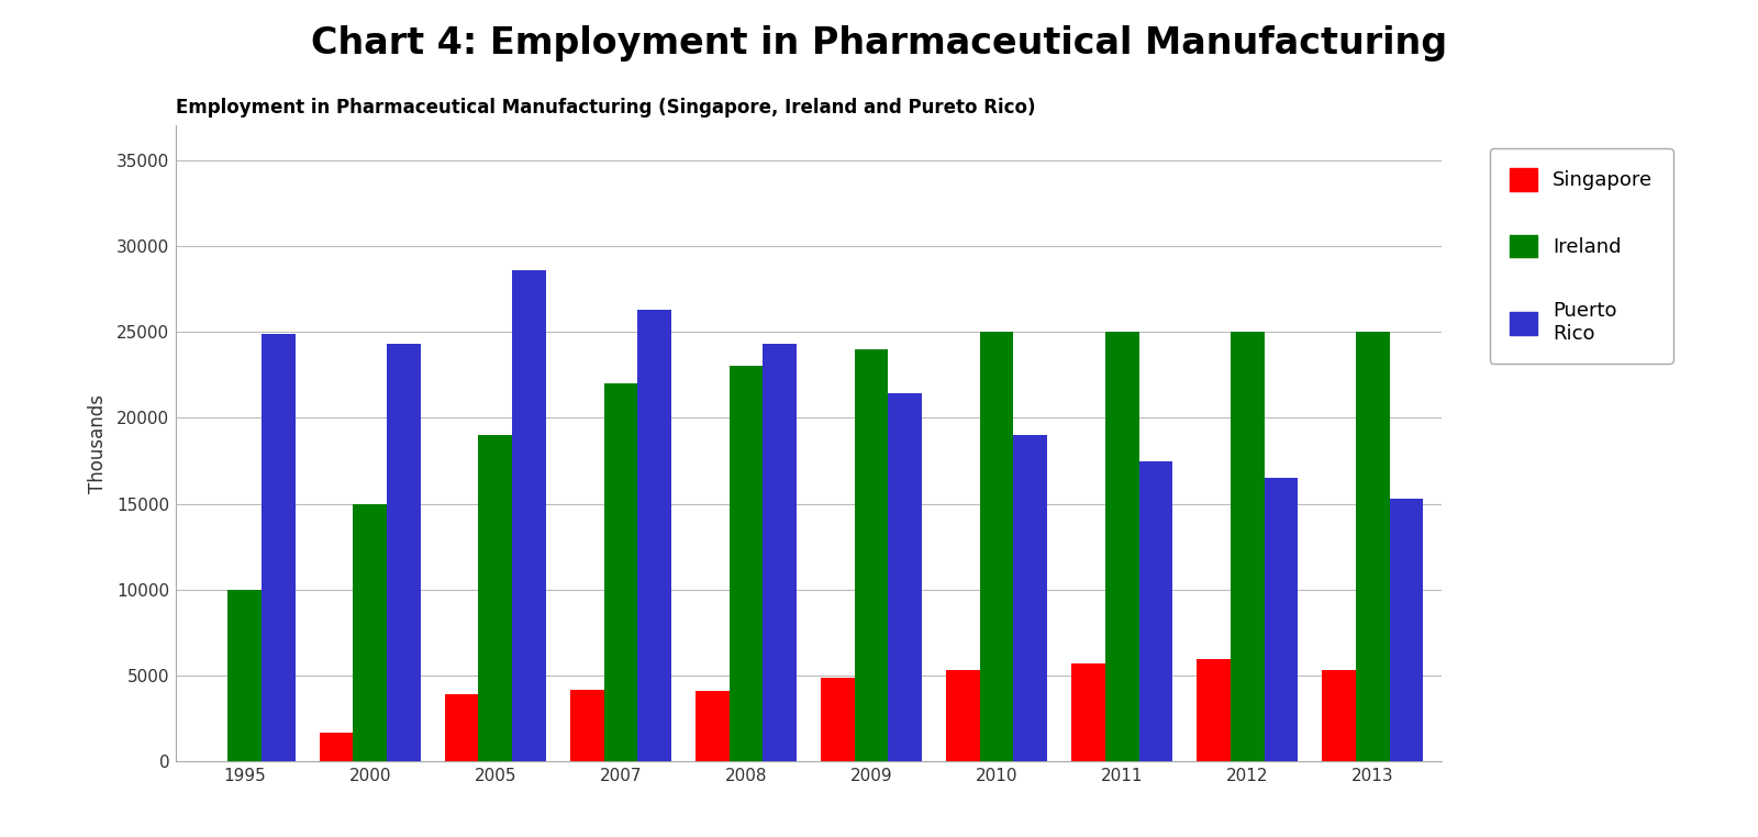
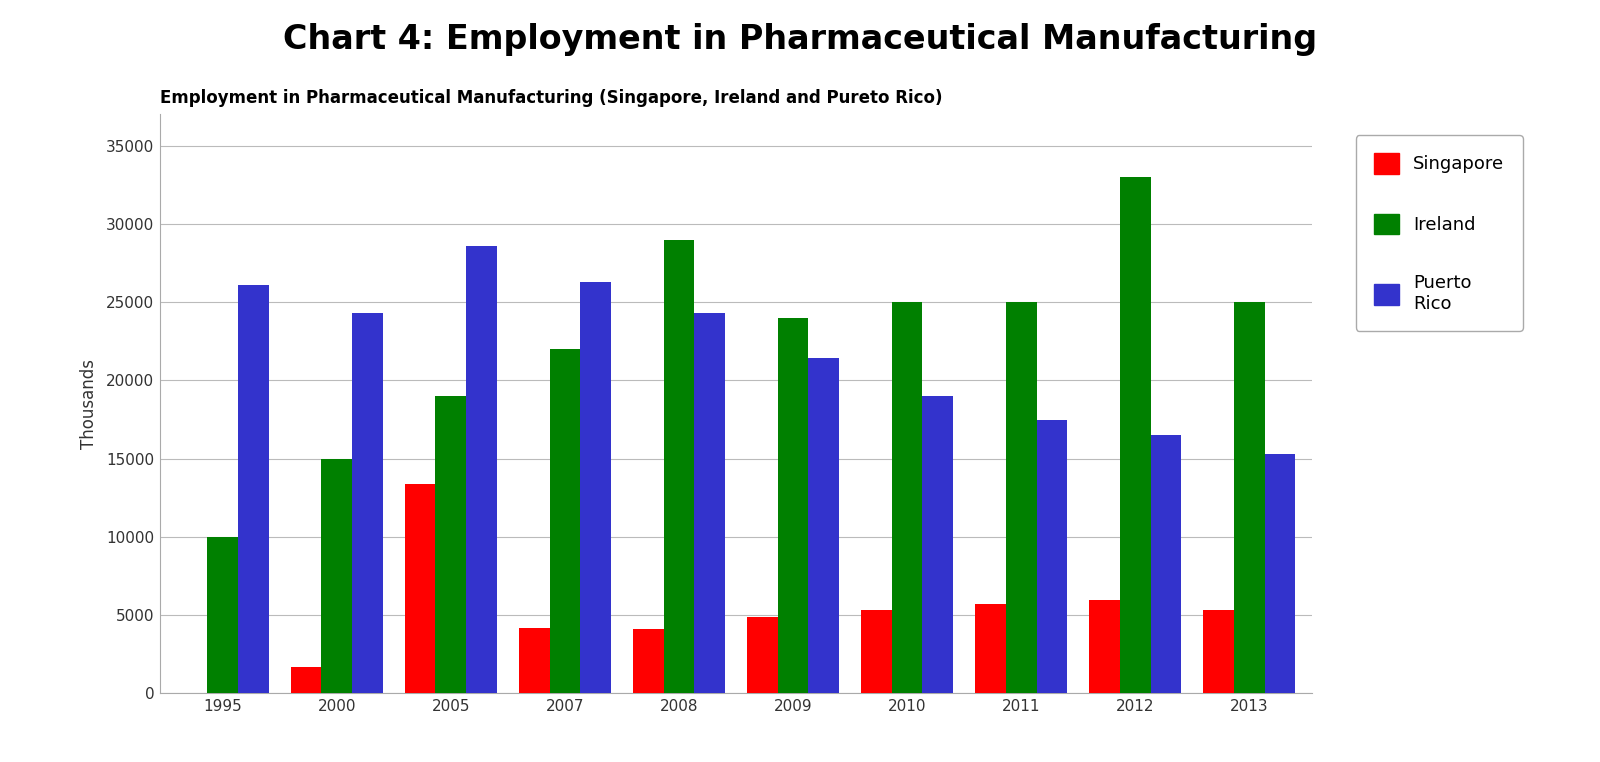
Puerto Rico/1995: 24900 -> 26100
Singapore/2005: 3900 -> 13400
Ireland/2008: 23000 -> 29000
Ireland/2012: 25000 -> 33000
